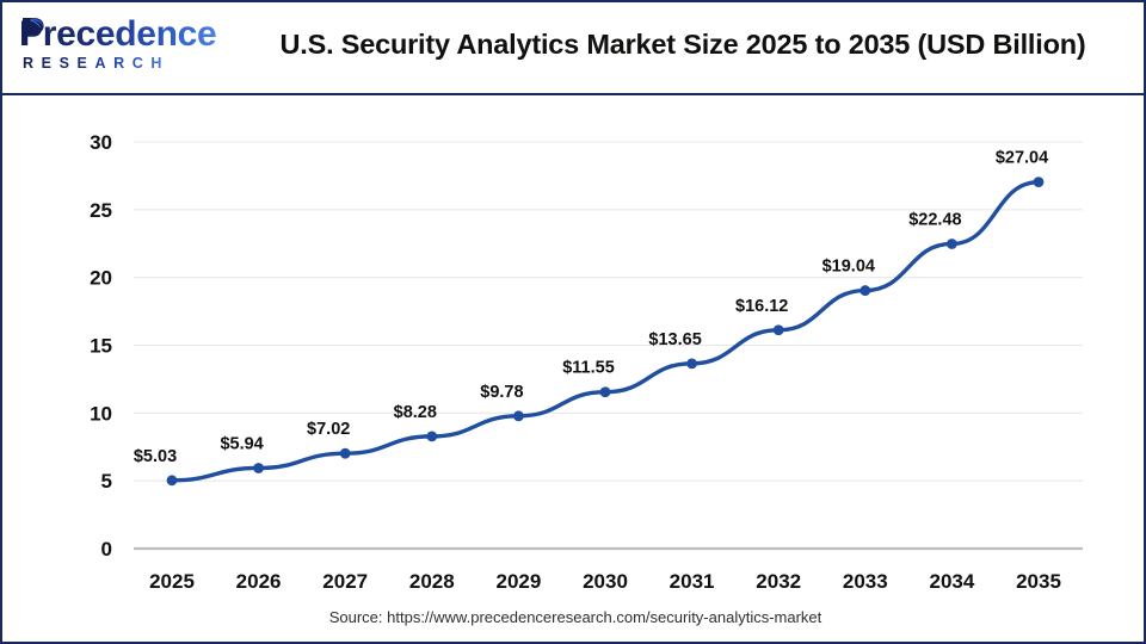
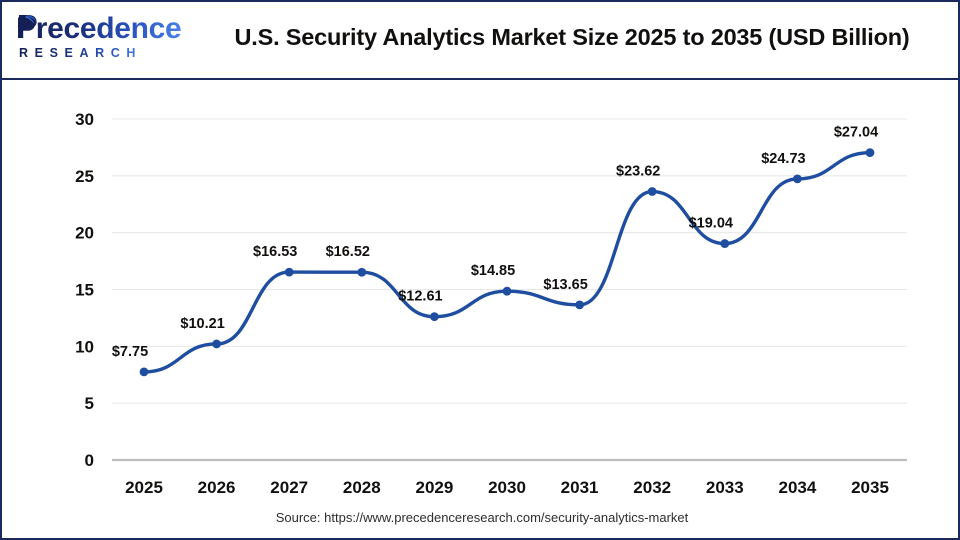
2025: $5.03 -> $7.75
2026: $5.94 -> $10.21
2027: $7.02 -> $16.53
2028: $8.28 -> $16.52
2029: $9.78 -> $12.61
2030: $11.55 -> $14.85
2032: $16.12 -> $23.62
2034: $22.48 -> $24.73
